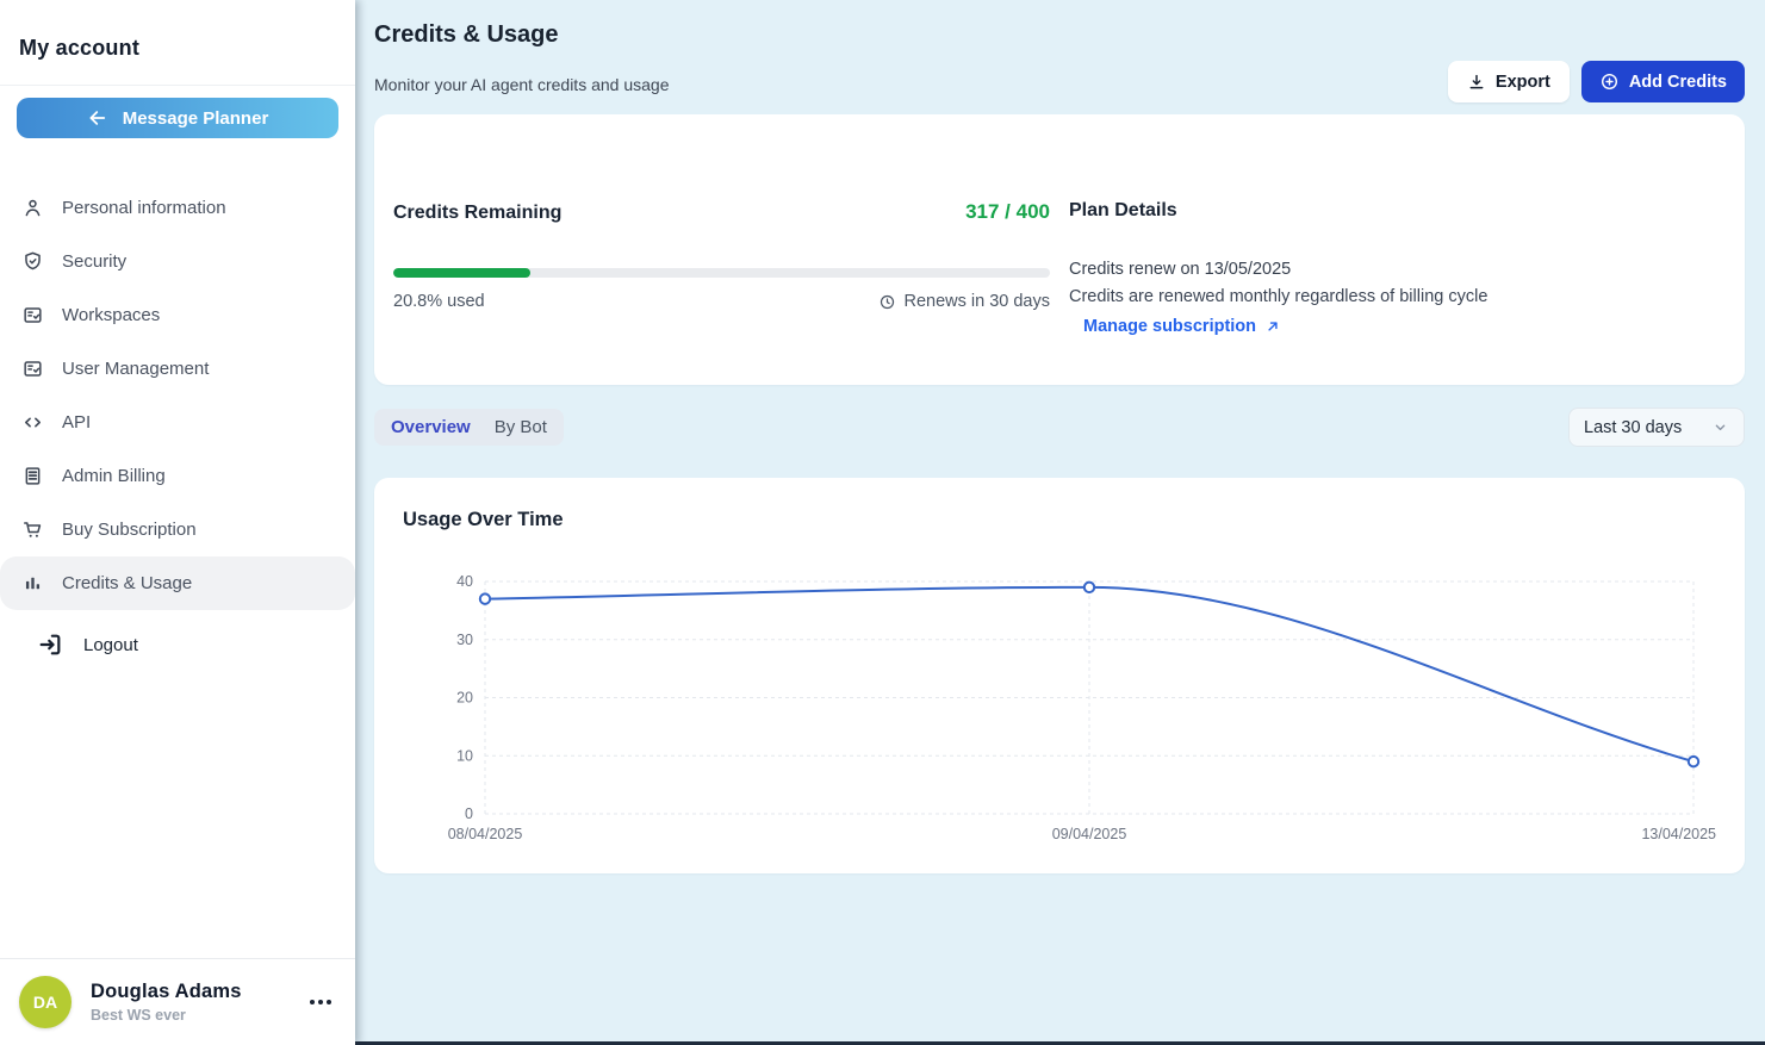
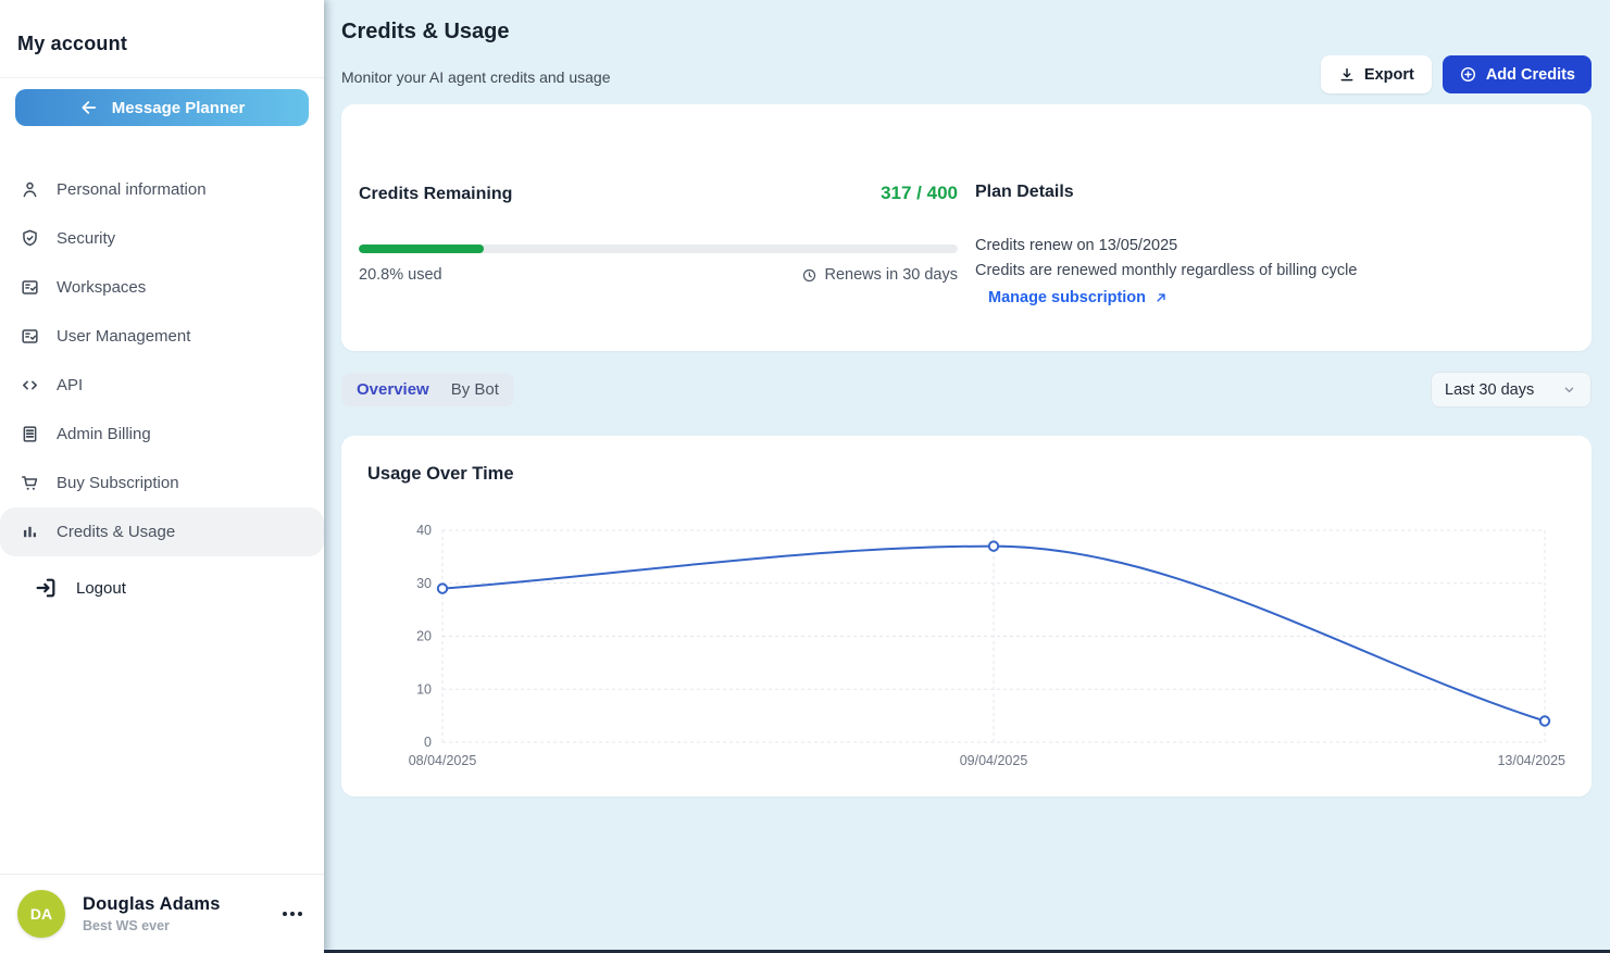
08/04/2025: 37 -> 29
09/04/2025: 39 -> 37
13/04/2025: 9 -> 4
